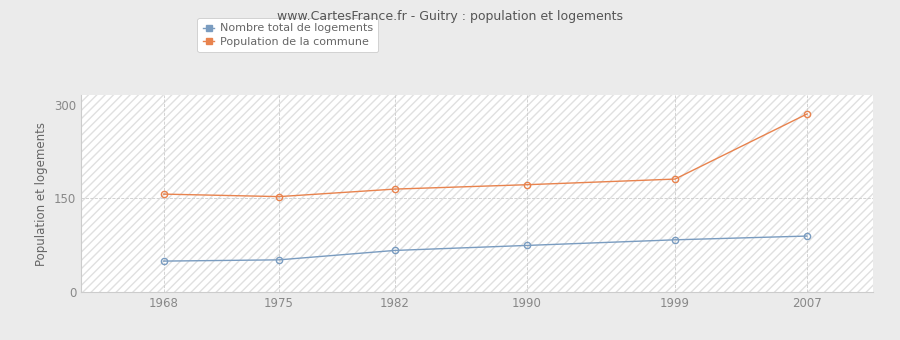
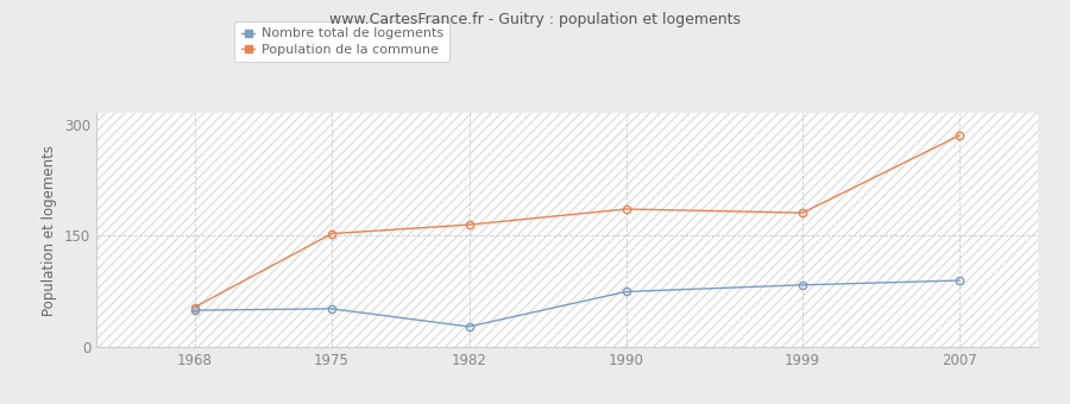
Population de la commune/1968: 157 -> 54
Nombre total de logements/1982: 67 -> 28
Population de la commune/1990: 172 -> 186
